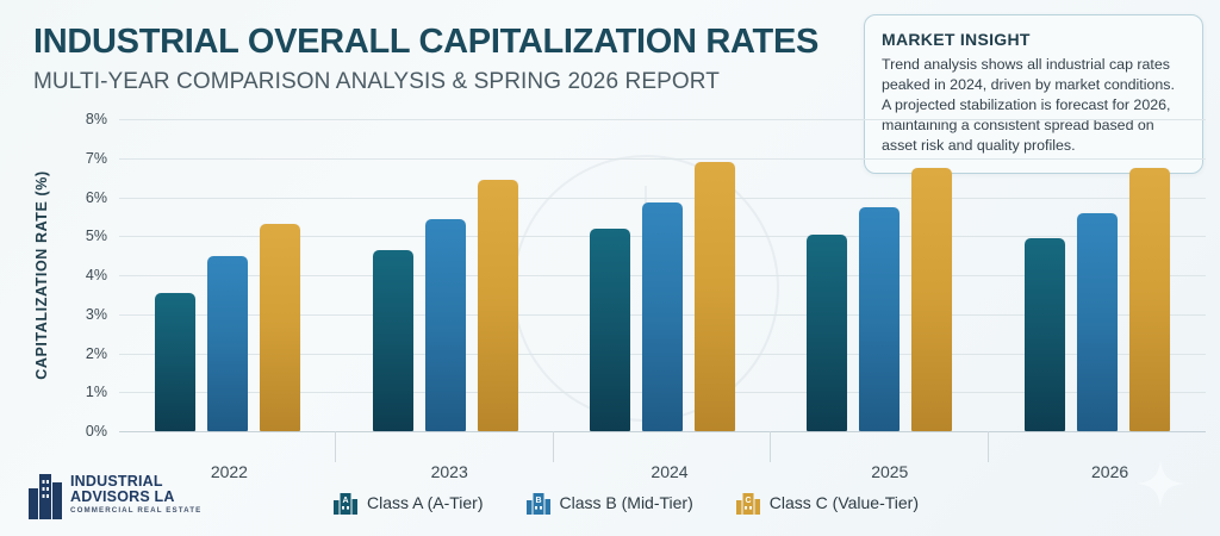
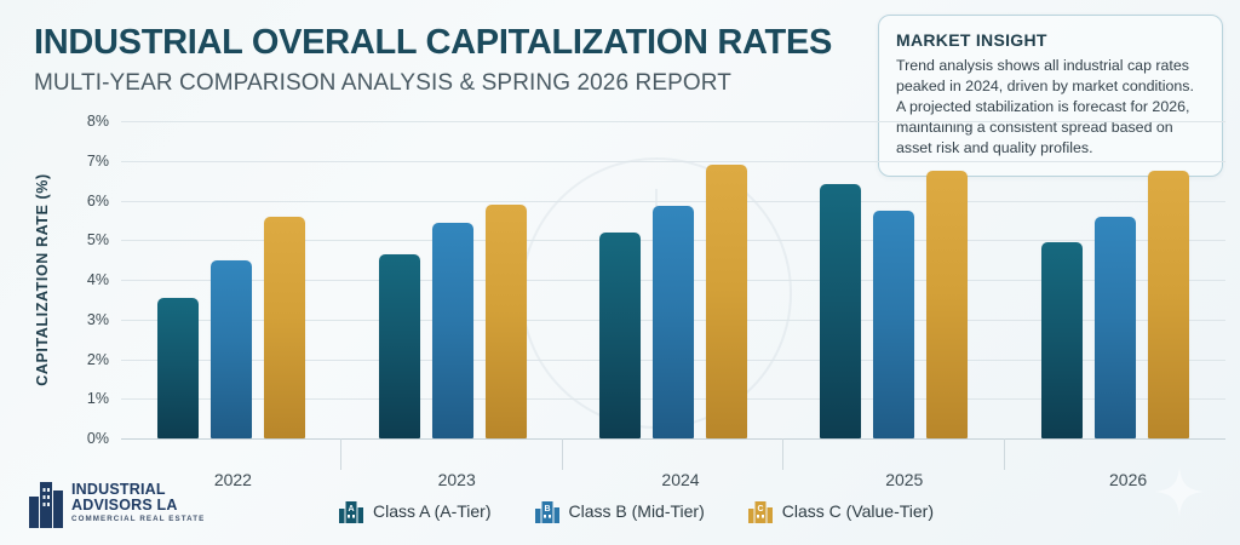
Class C (Value-Tier)/2022: 5.3% -> 5.6%
Class C (Value-Tier)/2023: 6.5% -> 5.9%
Class A (A-Tier)/2025: 5.0% -> 6.4%
